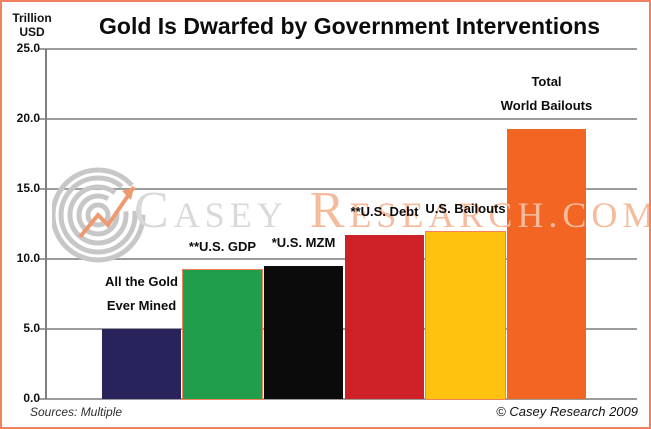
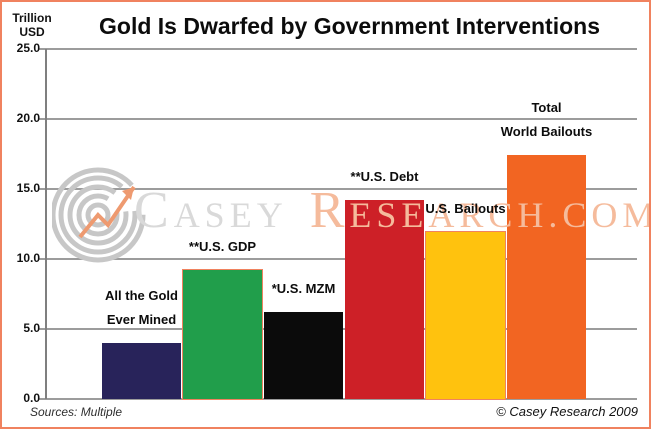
All the Gold Ever Mined: 5.0 -> 4.0
*U.S. MZM: 9.5 -> 6.2
**U.S. Debt: 11.7 -> 14.2
Total World Bailouts: 19.3 -> 17.4
